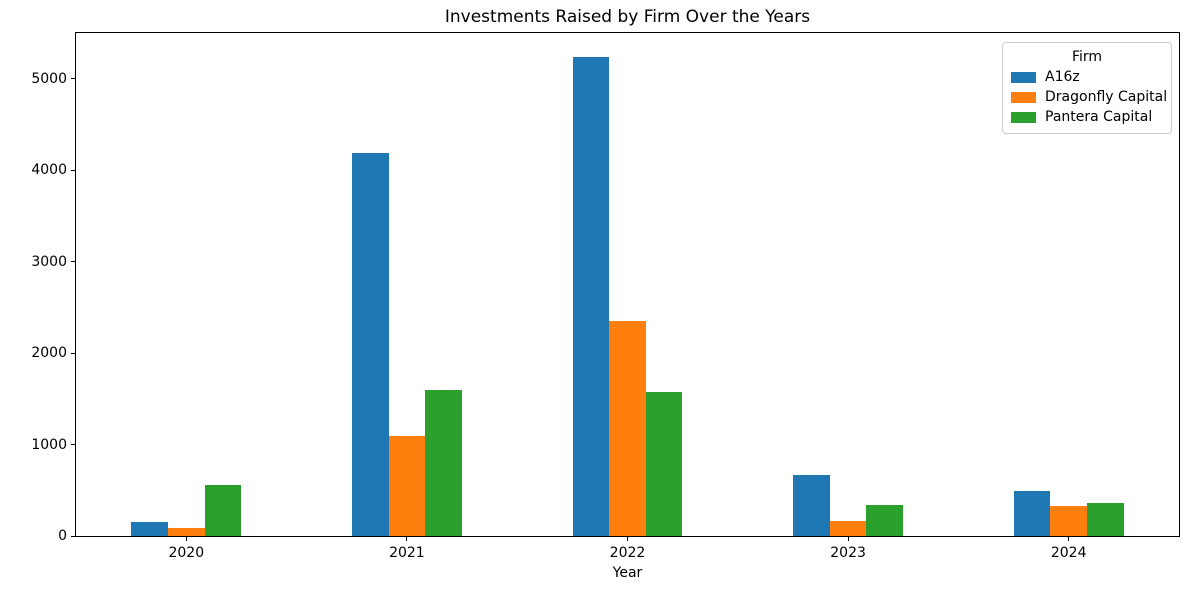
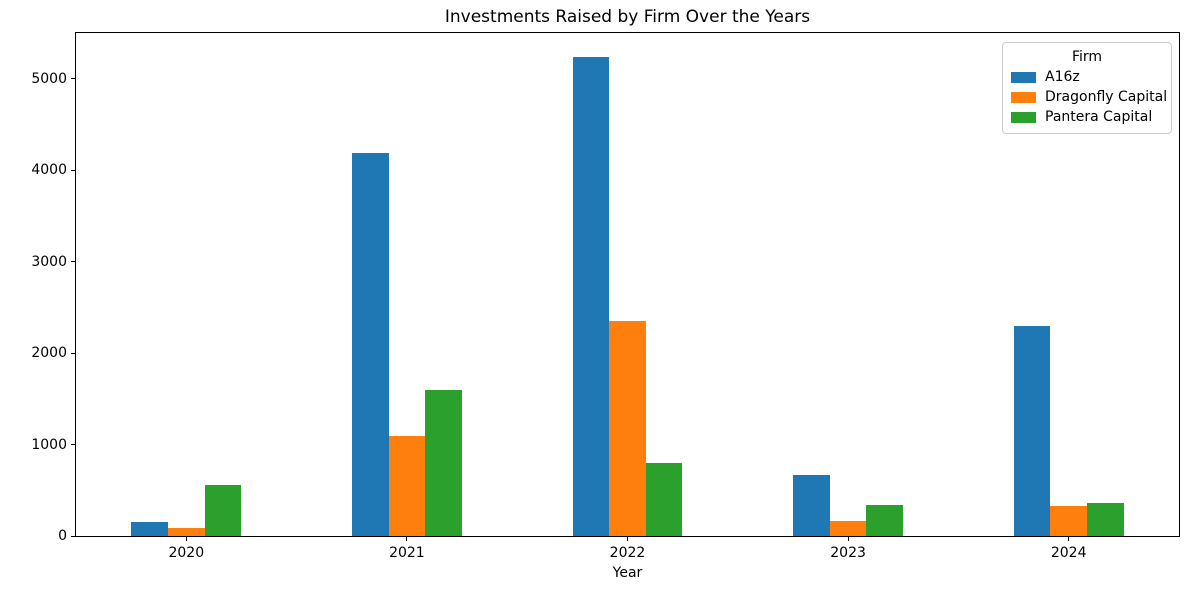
Pantera Capital/2022: 1600 -> 800
A16z/2024: 500 -> 2300
